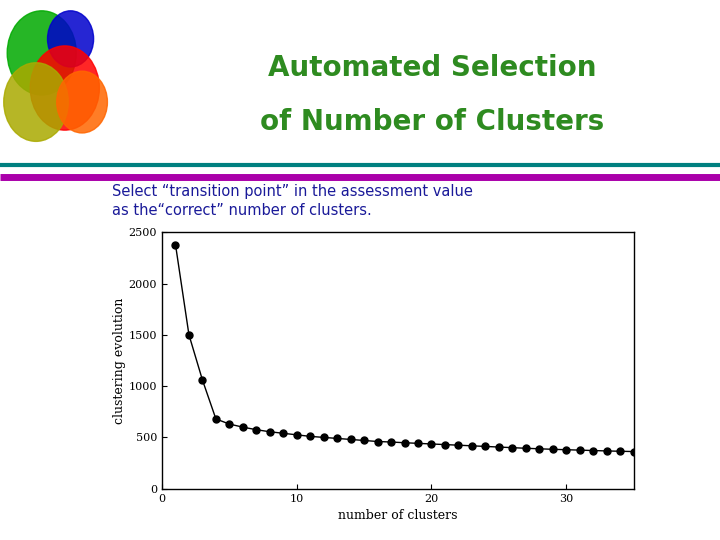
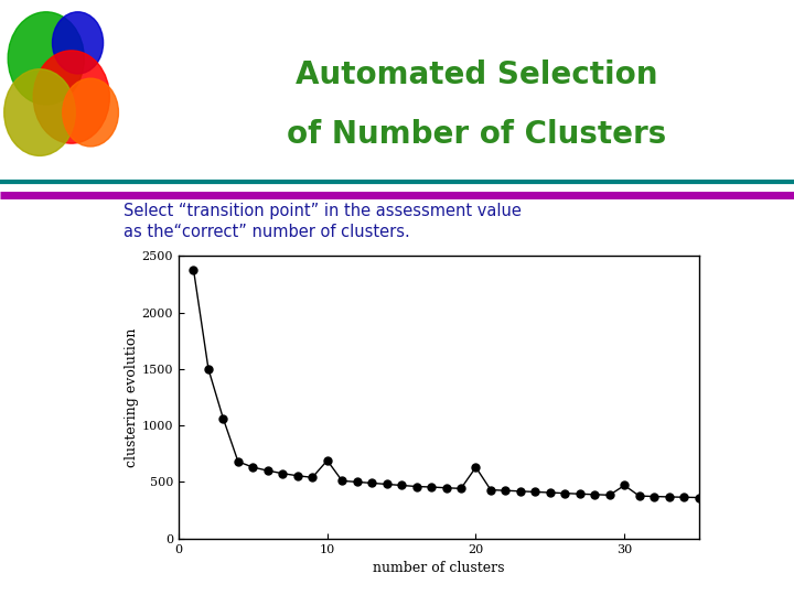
10: 520 -> 690
20: 440 -> 630
30: 380 -> 470
